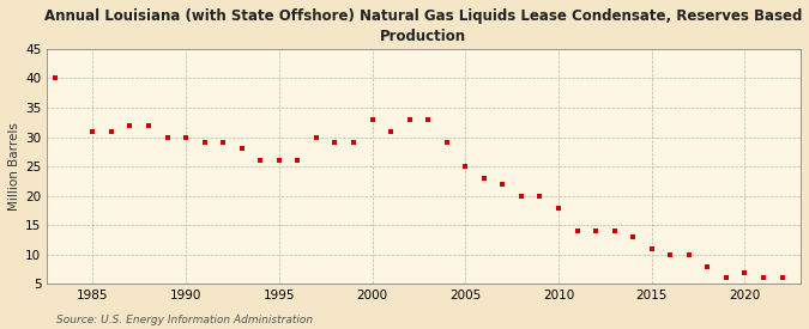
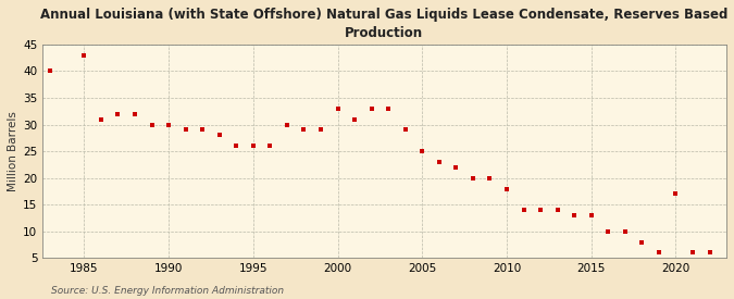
1985: 31 -> 43
2015: 11 -> 13
2020: 7 -> 17
